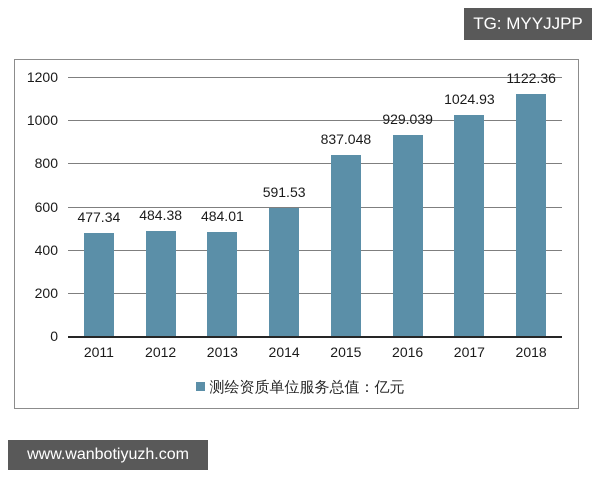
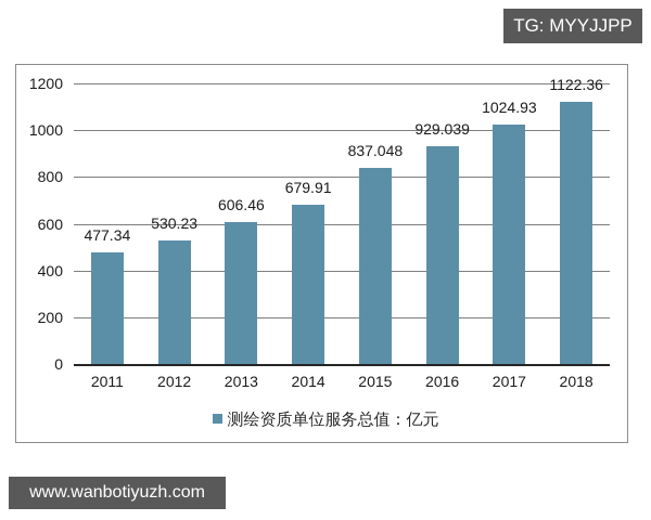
2012: 484.38 -> 530.23
2013: 484.01 -> 606.46
2014: 591.53 -> 679.91
